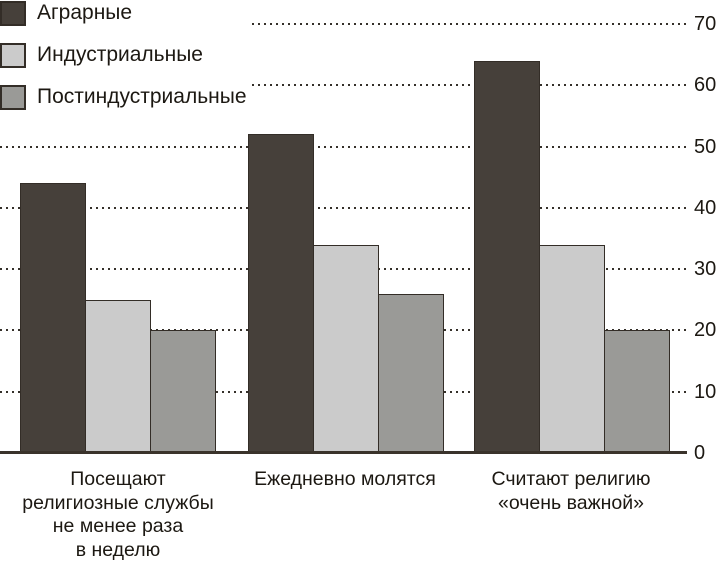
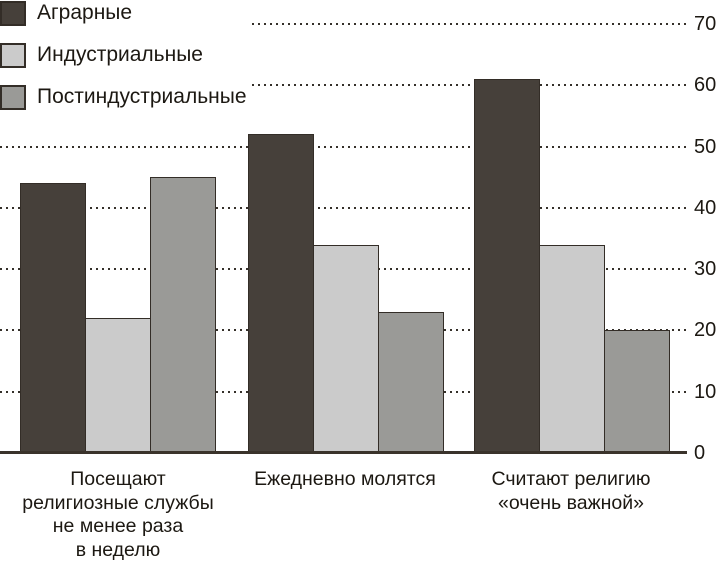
Индустриальные/Посещают религиозные службы не менее раза в неделю: 25 -> 22
Постиндустриальные/Посещают религиозные службы не менее раза в неделю: 20 -> 45
Постиндустриальные/Ежедневно молятся: 26 -> 23
Аграрные/Считают религию «очень важной»: 64 -> 61
